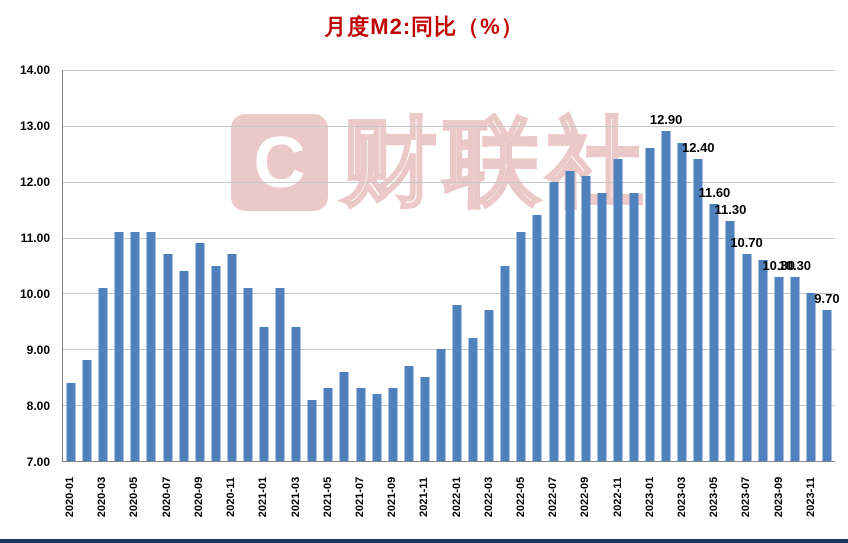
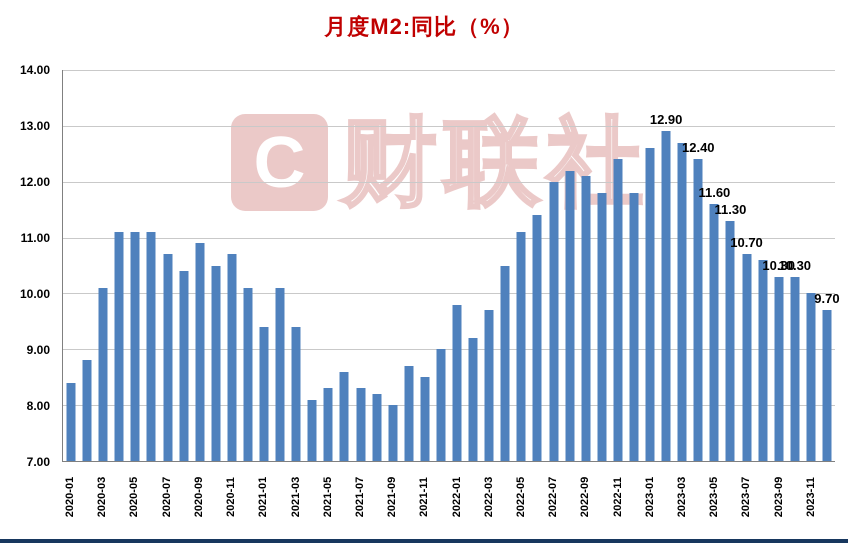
2021-09: 8.3 -> 8.0
